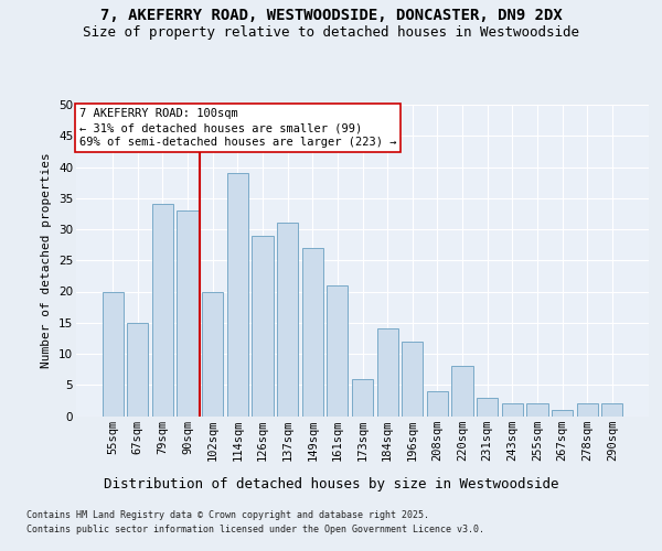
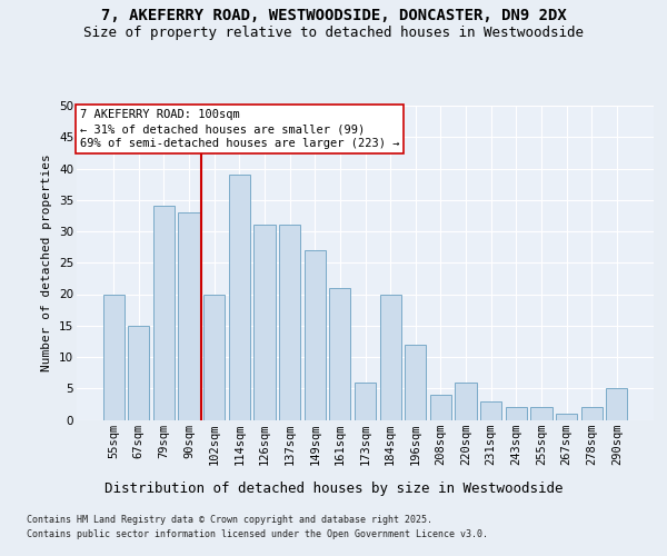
126sqm: 29 -> 31
184sqm: 14 -> 20
220sqm: 8 -> 6
290sqm: 2 -> 5
